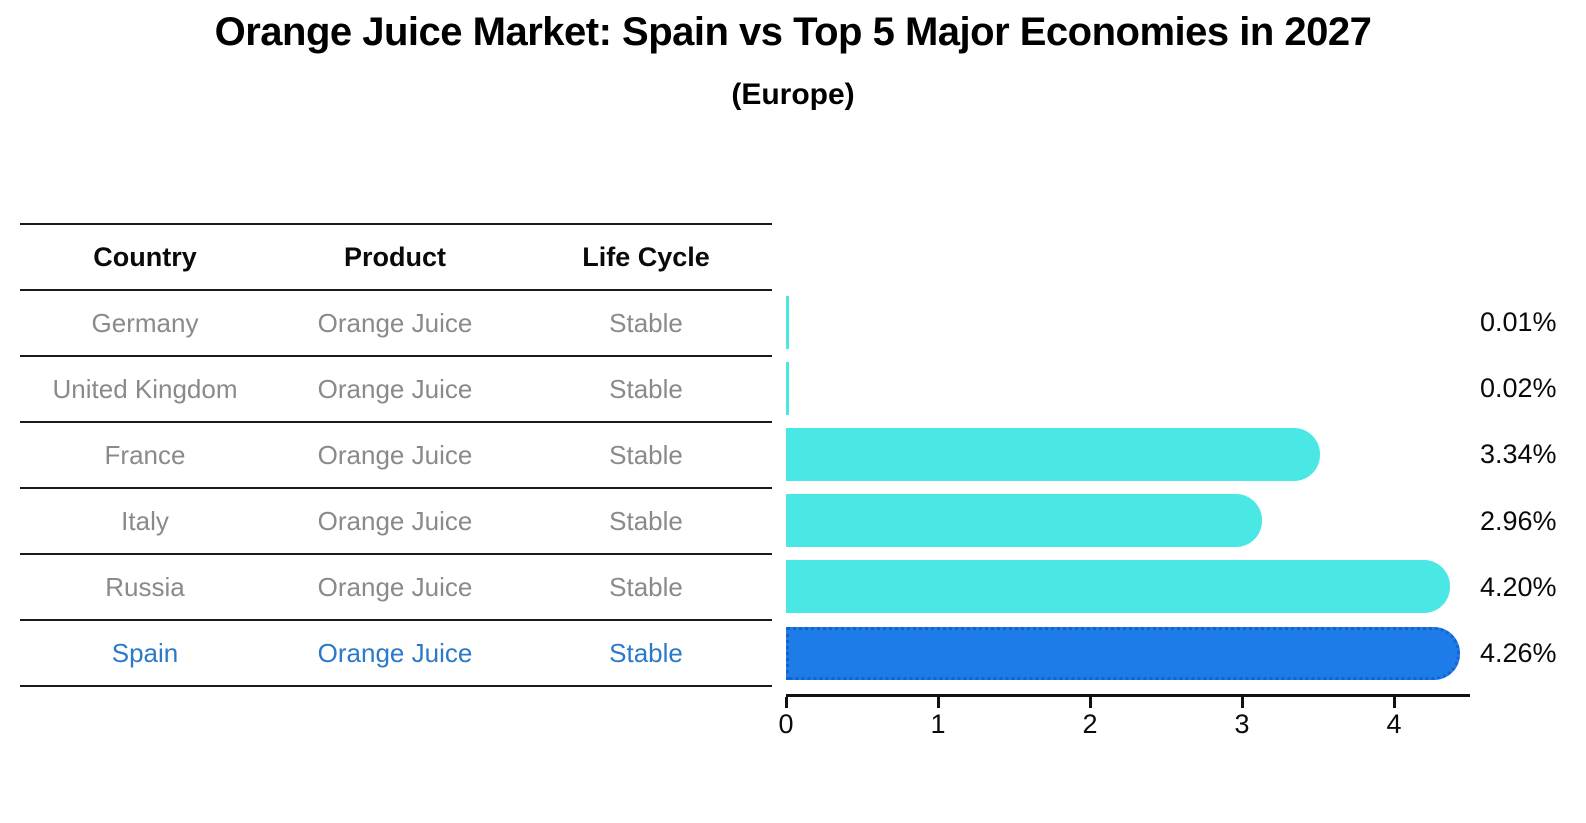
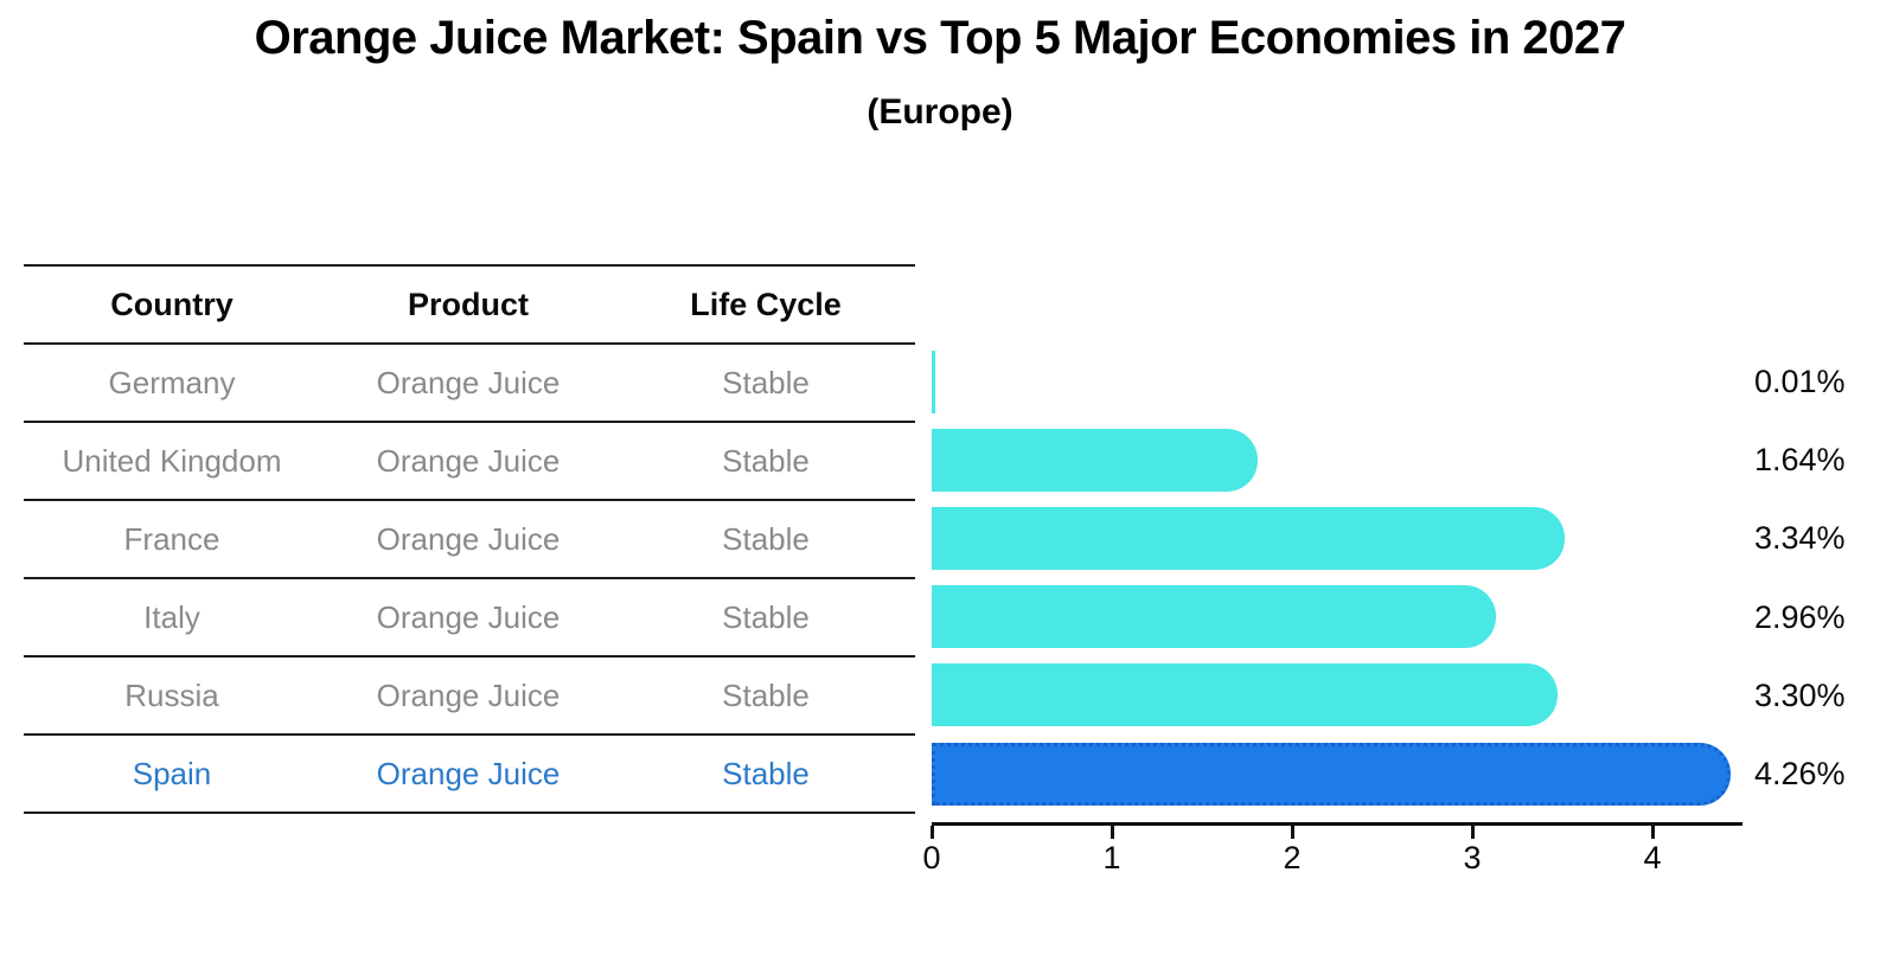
United Kingdom: 0.02% -> 1.64%
Russia: 4.20% -> 3.30%
